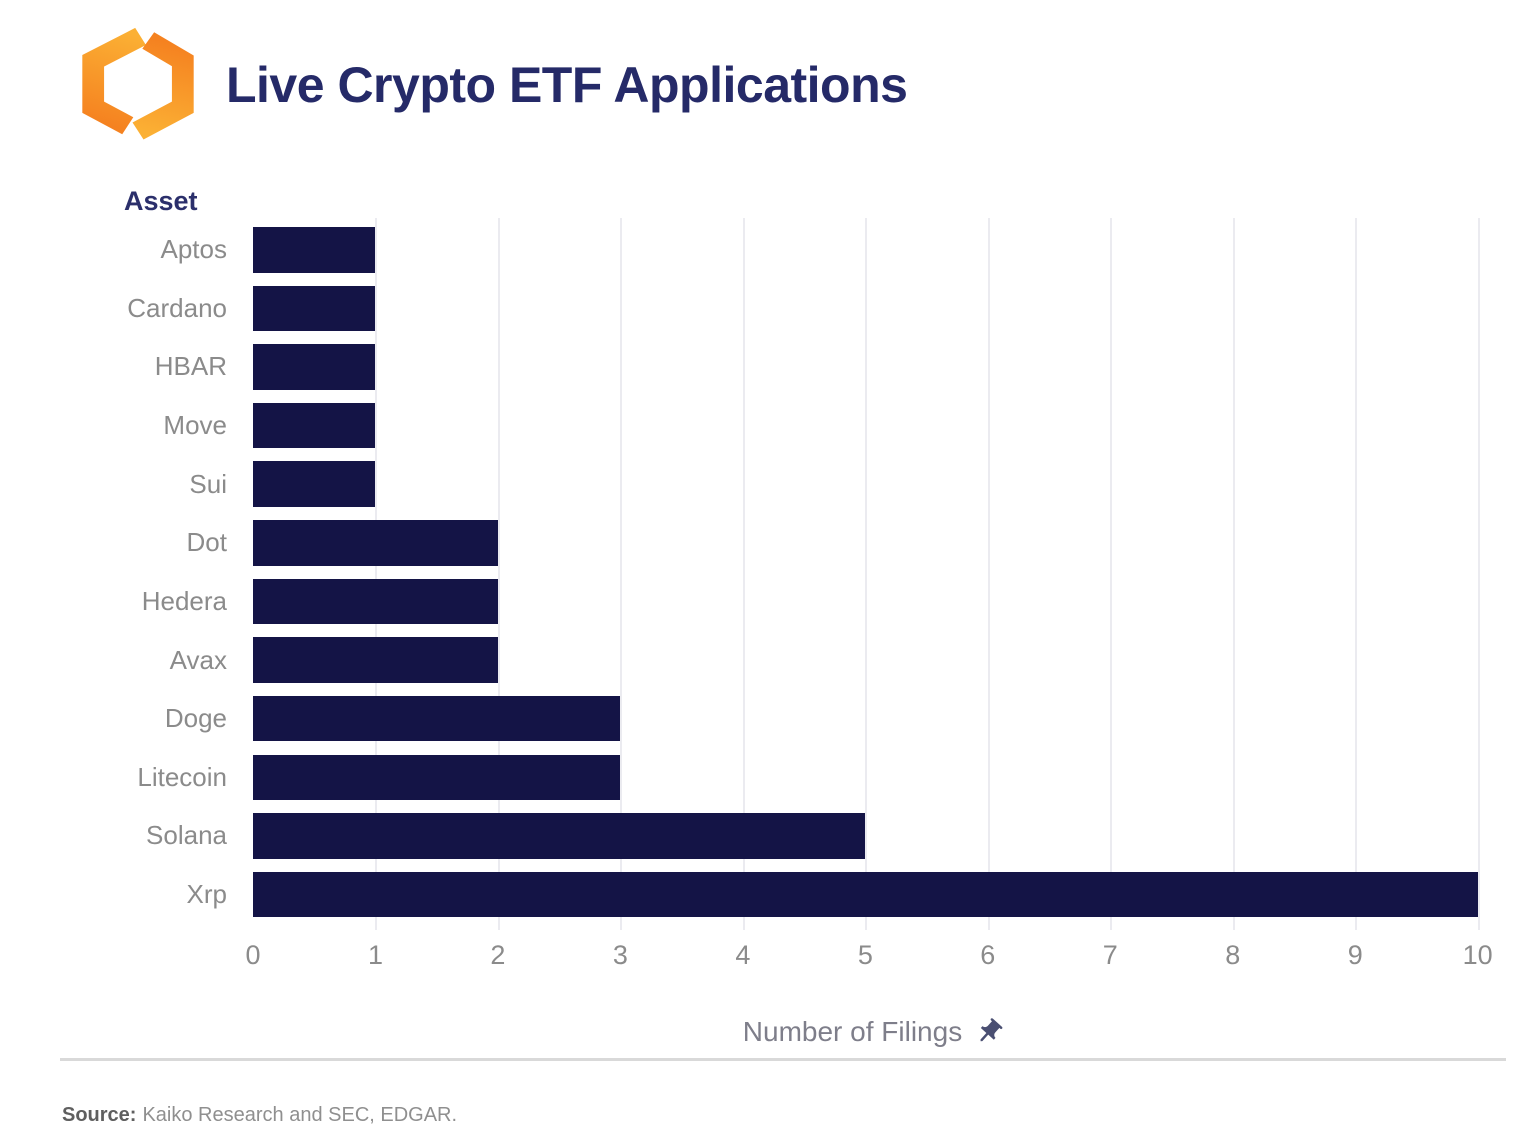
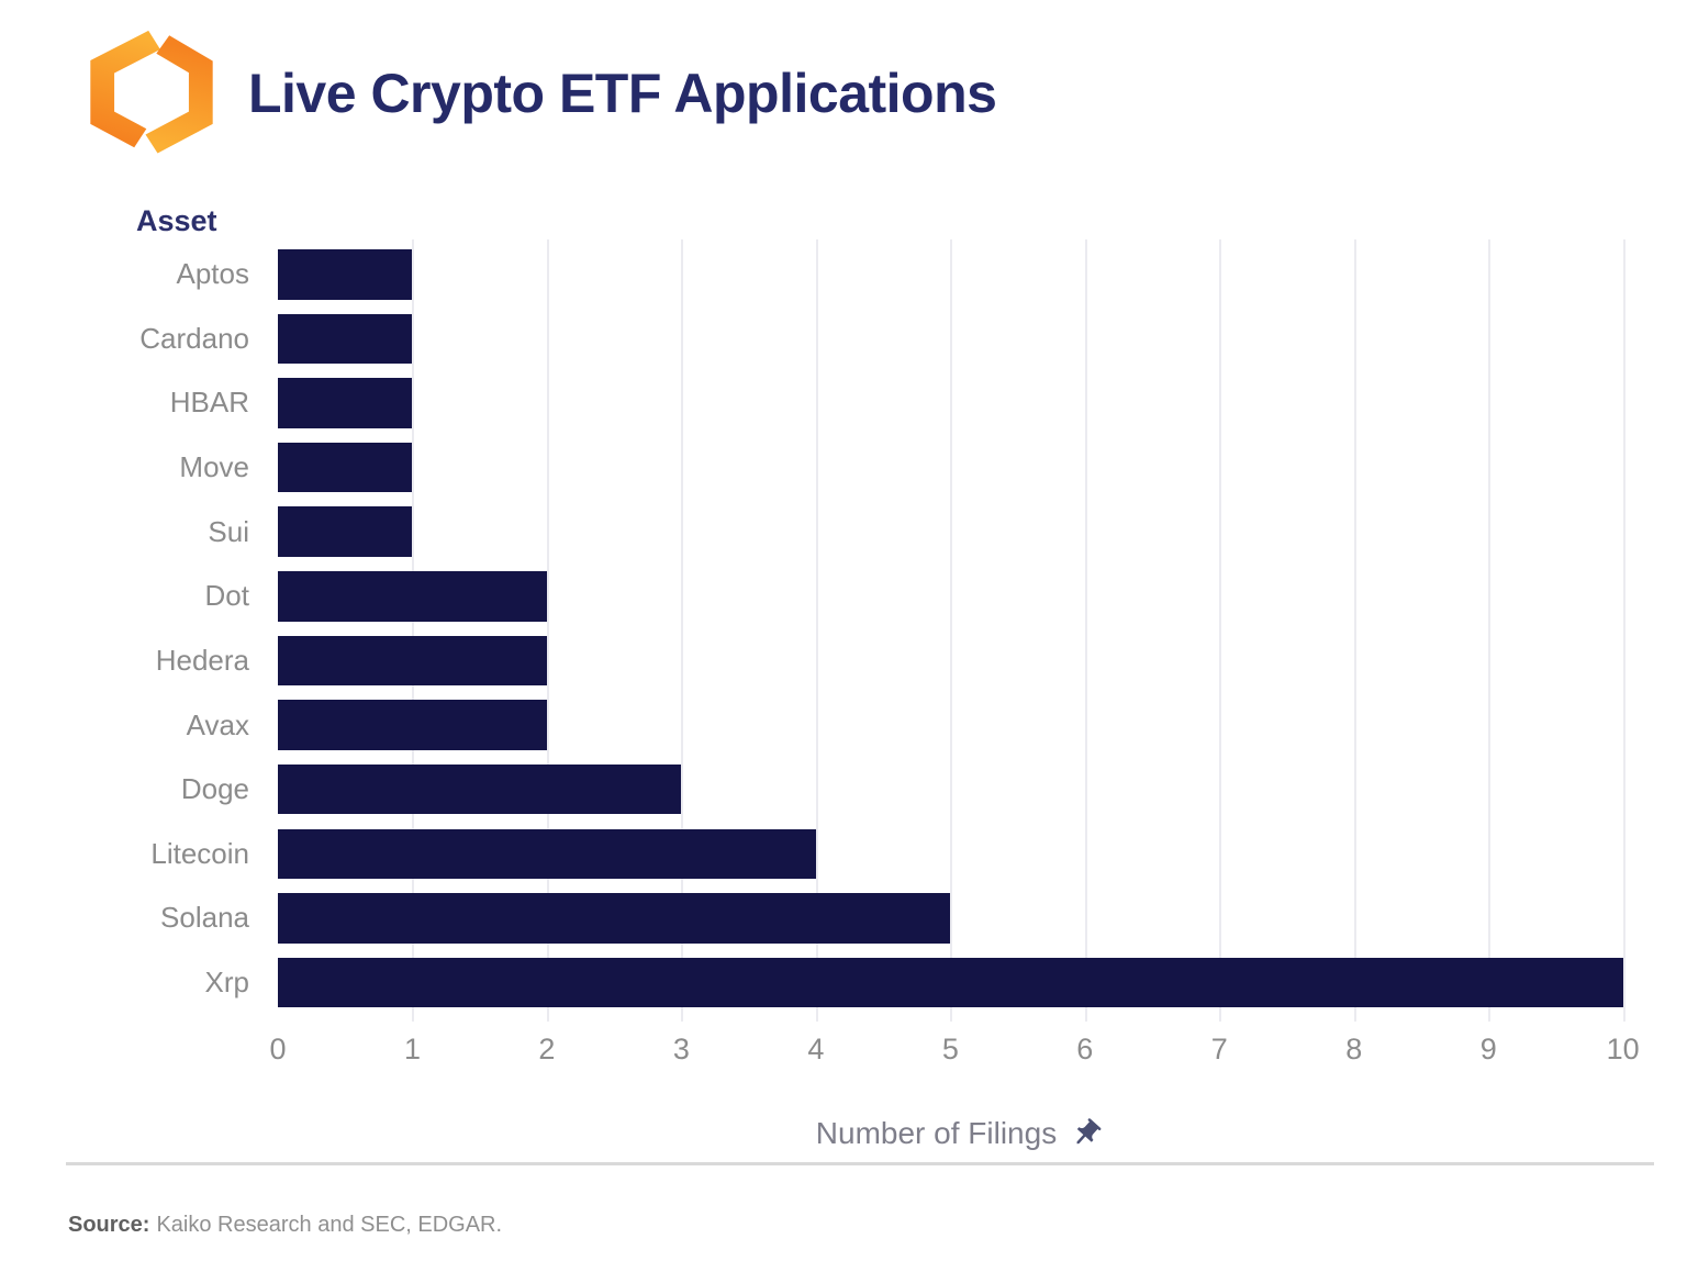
Litecoin: 3 -> 4
